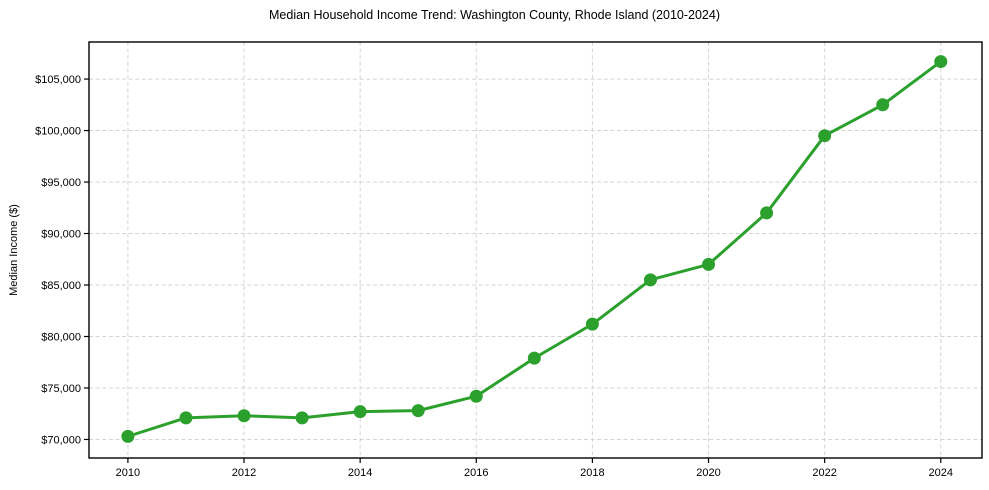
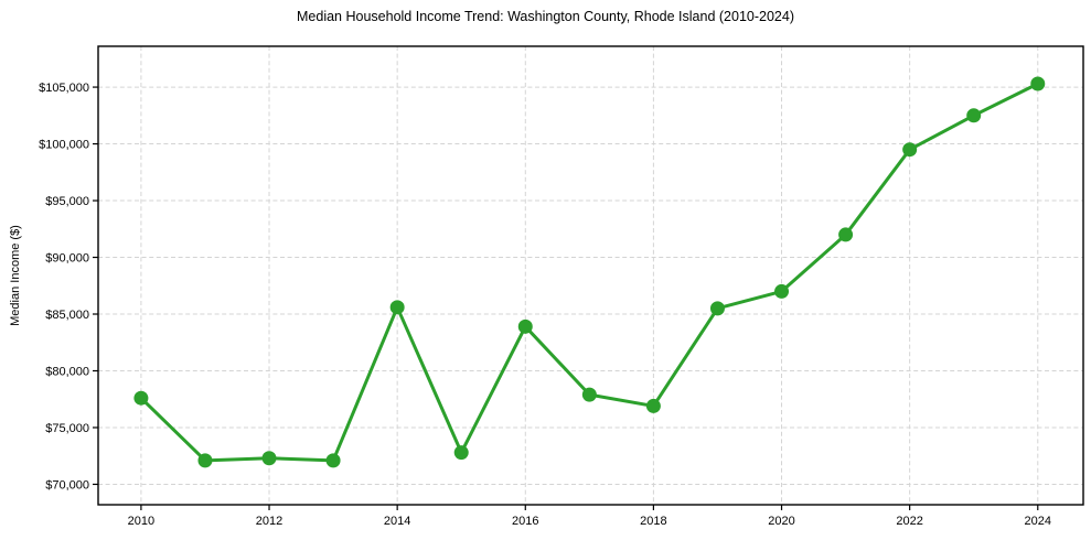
2010: $70300 -> $77600
2014: $72700 -> $85600
2016: $74200 -> $83900
2018: $81200 -> $76900
2024: $106700 -> $105300
